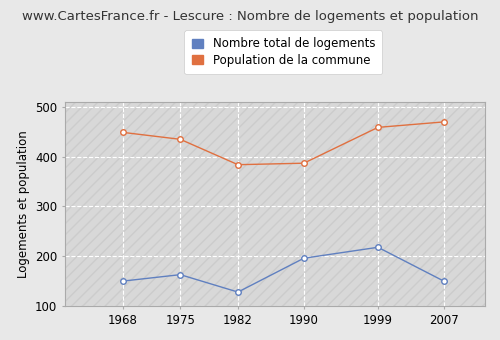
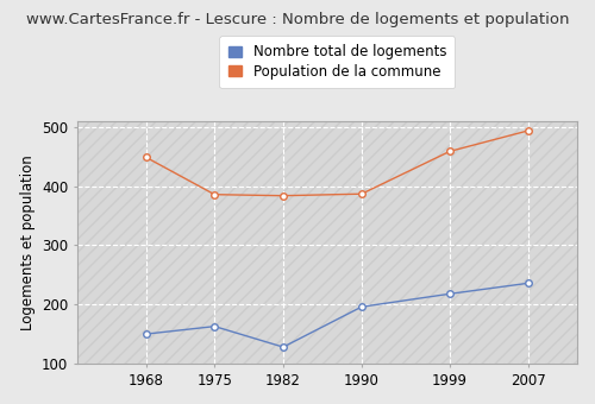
Population de la commune/1975: 435 -> 386
Nombre total de logements/2007: 150 -> 236
Population de la commune/2007: 470 -> 494
